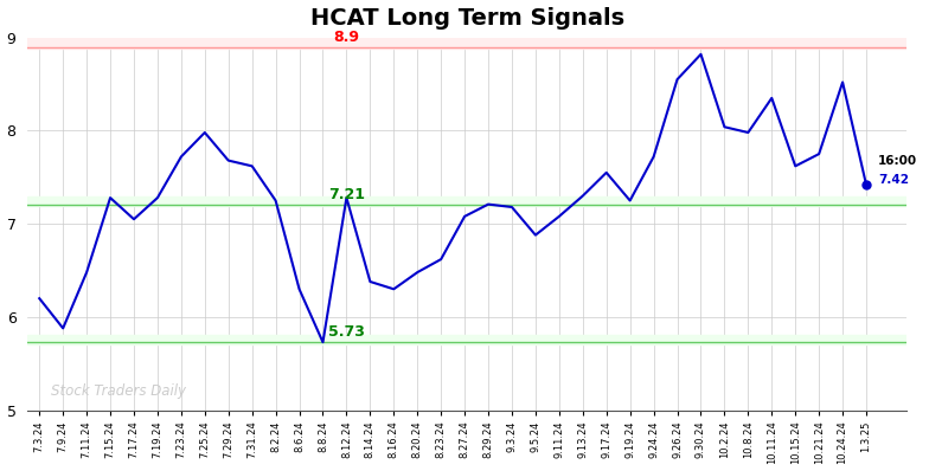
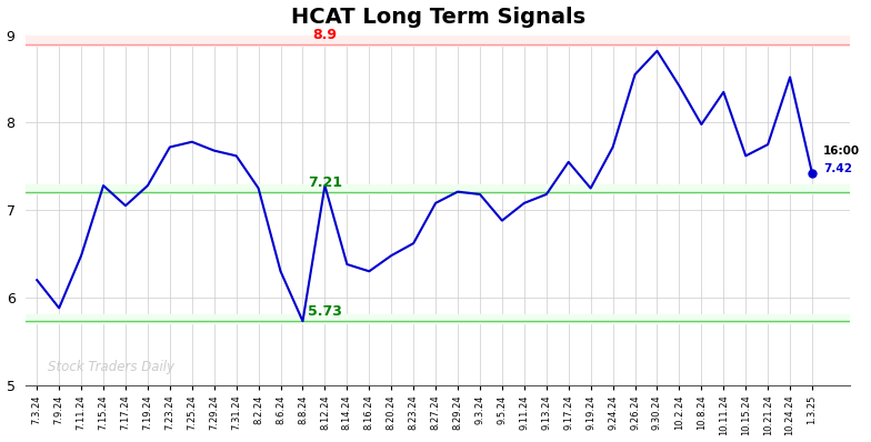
7.25.24: 7.98 -> 7.78
9.13.24: 7.30 -> 7.18
10.2.24: 8.04 -> 8.42
